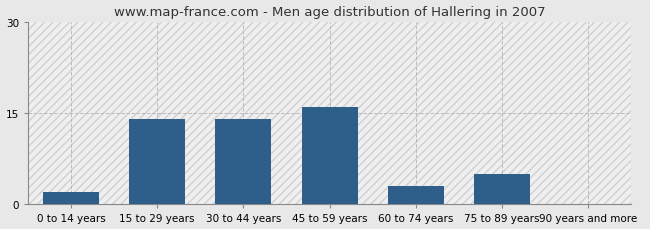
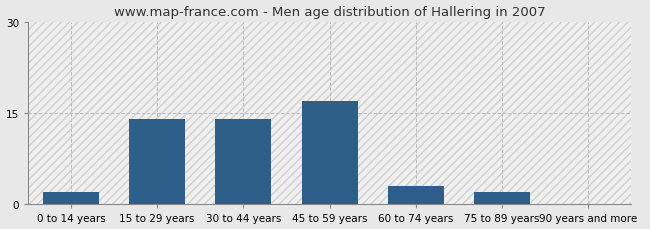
45 to 59 years: 16.0 -> 17.0
75 to 89 years: 5.0 -> 2.0
